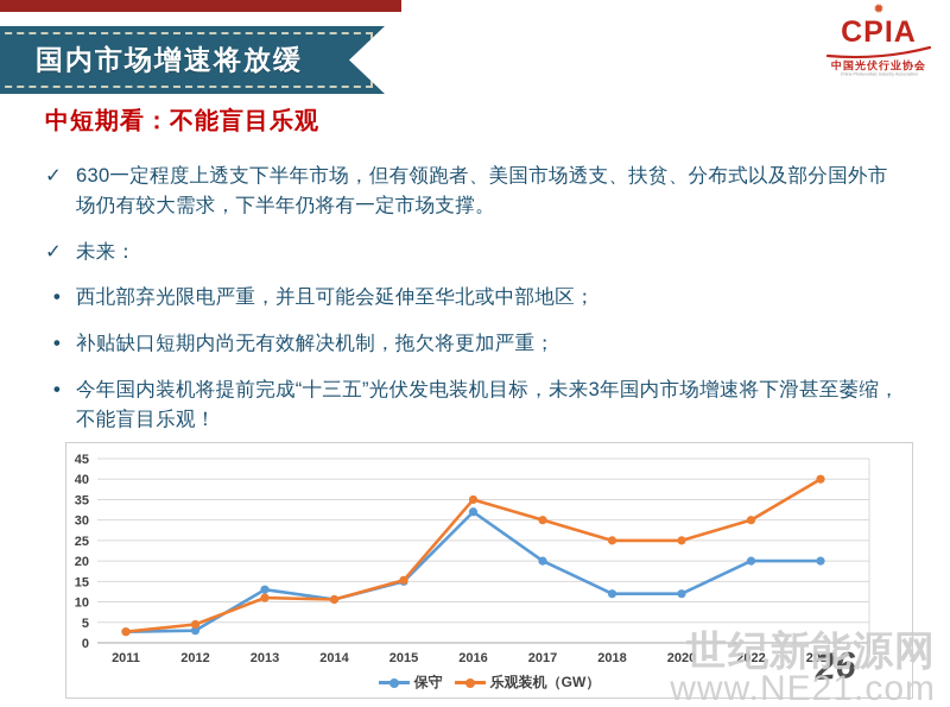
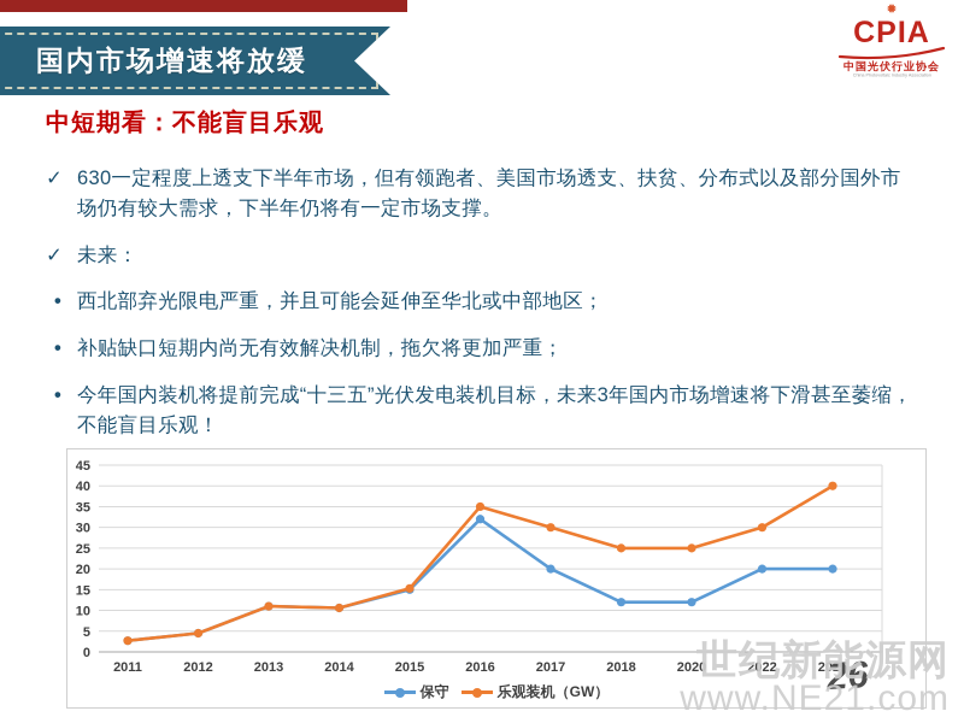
保守/2012: 3 -> 4
保守/2013: 13 -> 11
